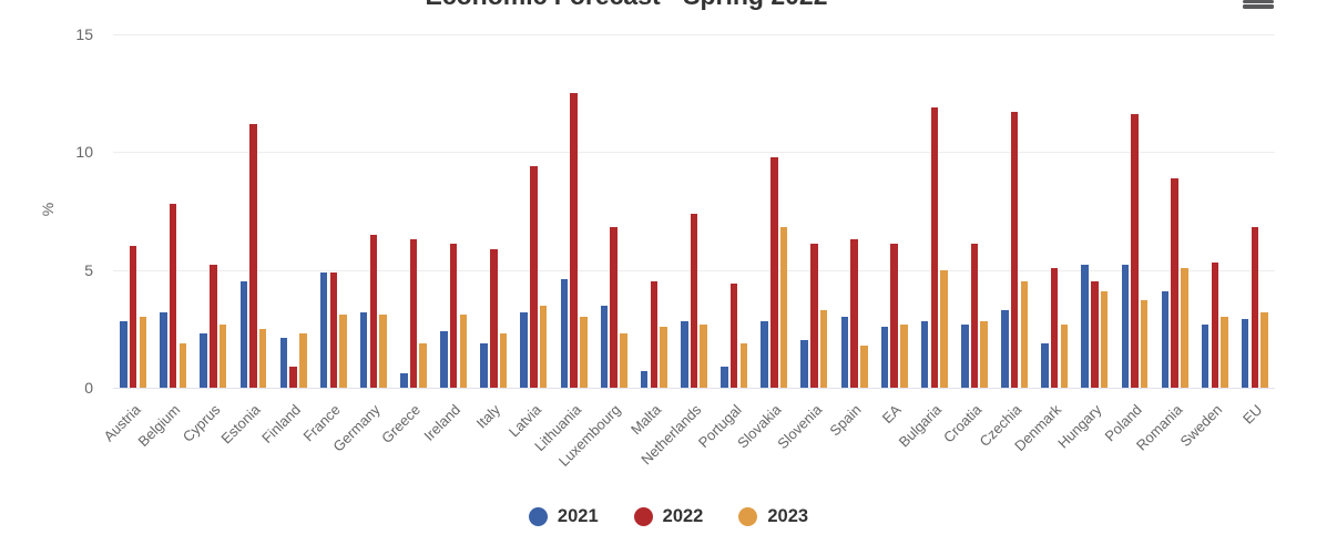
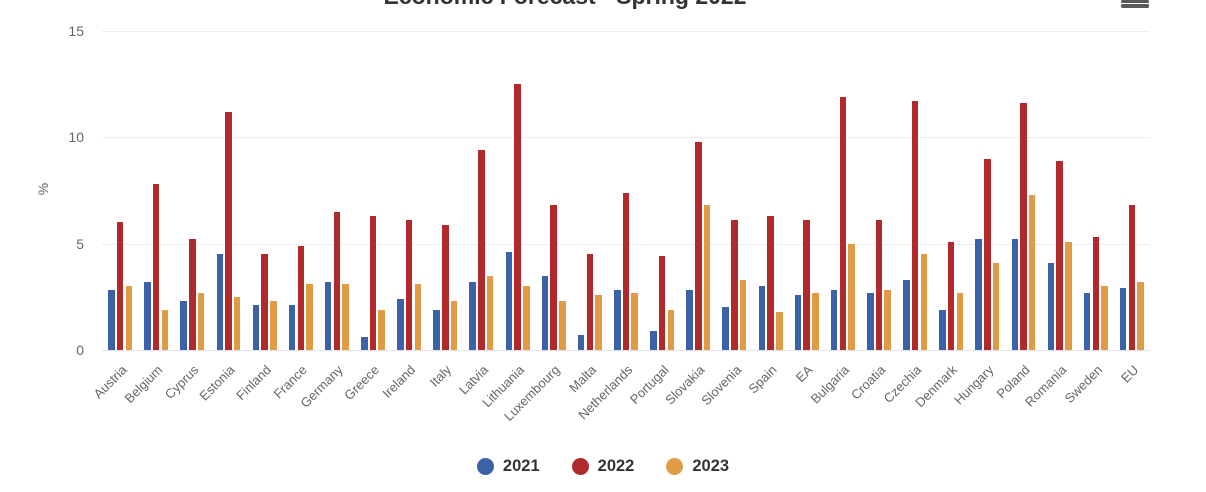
2022/Finland: 0.9 -> 4.5
2021/France: 4.9 -> 2.1
2022/Hungary: 4.5 -> 9.0
2023/Poland: 3.7 -> 7.3
